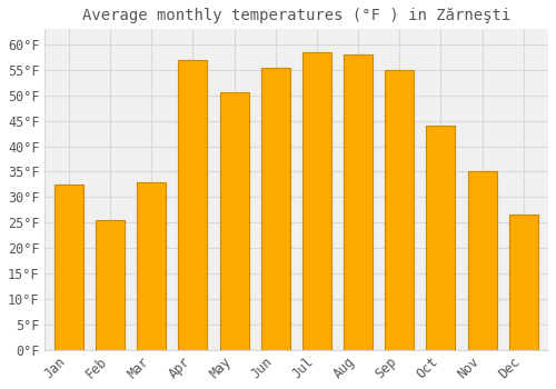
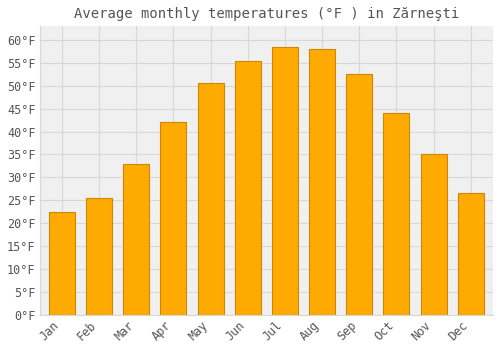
Jan: 32.5°F -> 22.5°F
Apr: 57.0°F -> 42.0°F
Sep: 55.0°F -> 52.5°F
